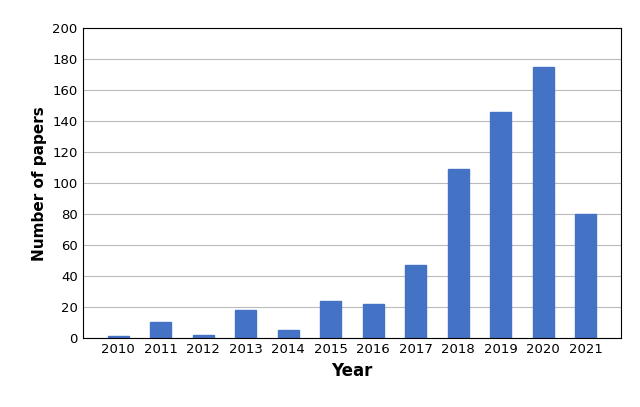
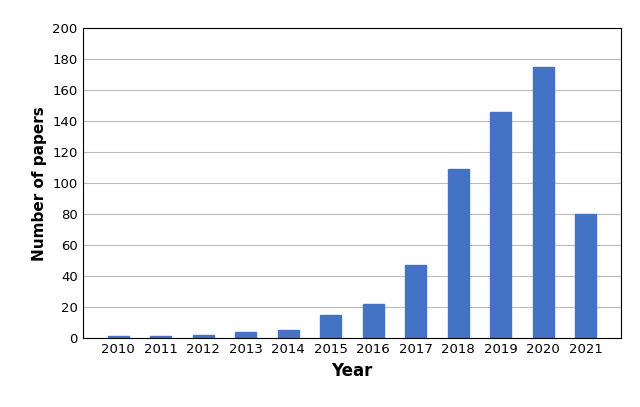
2011: 10 -> 1
2013: 18 -> 4
2015: 24 -> 15
